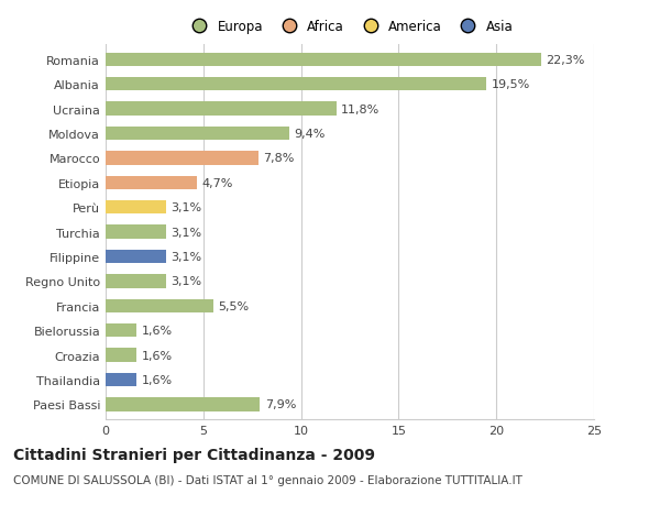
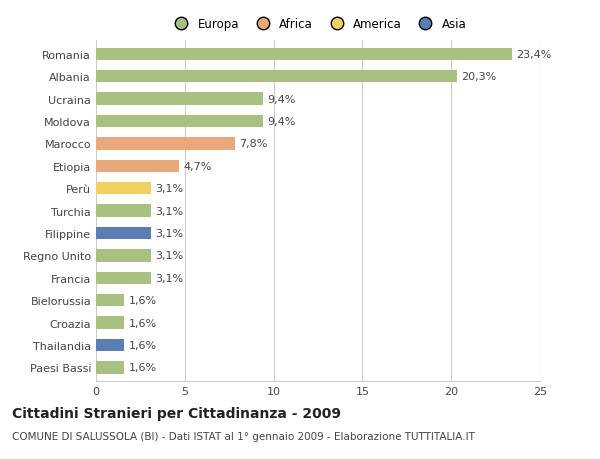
Romania: 22,3% -> 23,4%
Albania: 19,5% -> 20,3%
Ucraina: 11,8% -> 9,4%
Francia: 5,5% -> 3,1%
Paesi Bassi: 7,9% -> 1,6%
